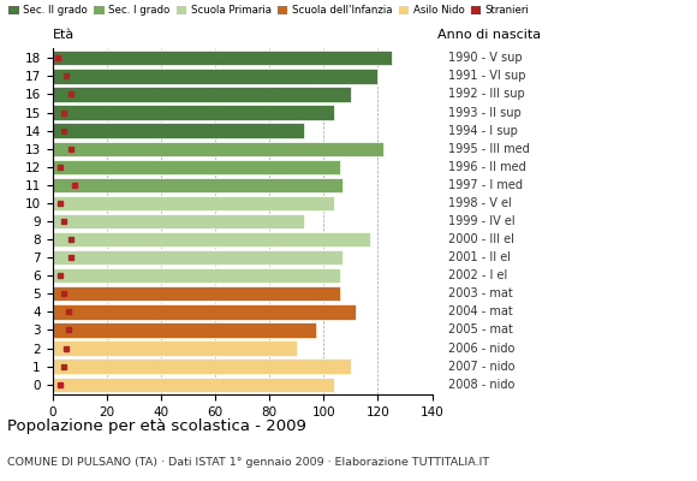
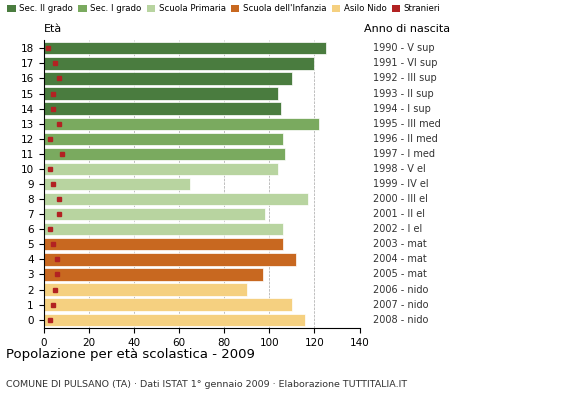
14: 93 -> 105
9: 93 -> 65
7: 107 -> 98
0: 104 -> 116
